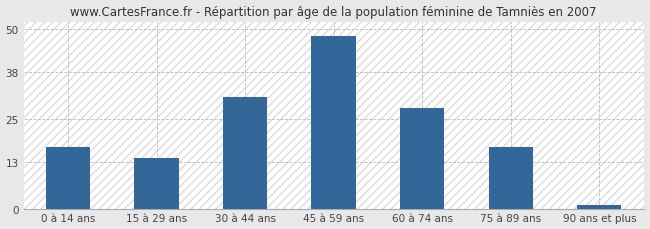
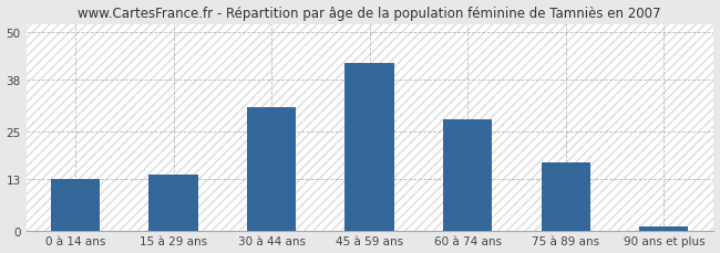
0 à 14 ans: 17 -> 13
45 à 59 ans: 48 -> 42
